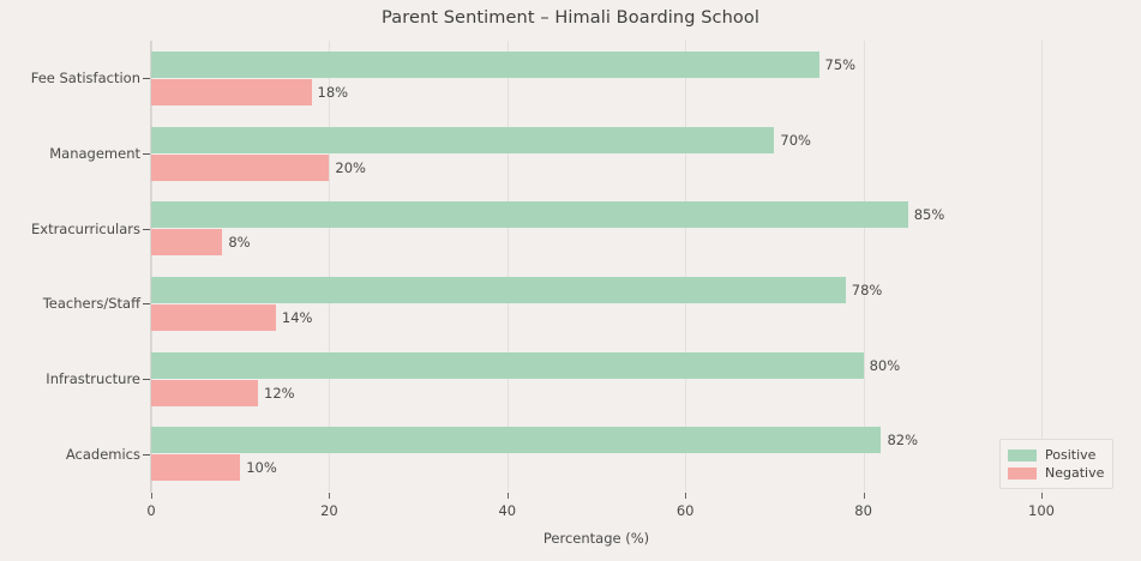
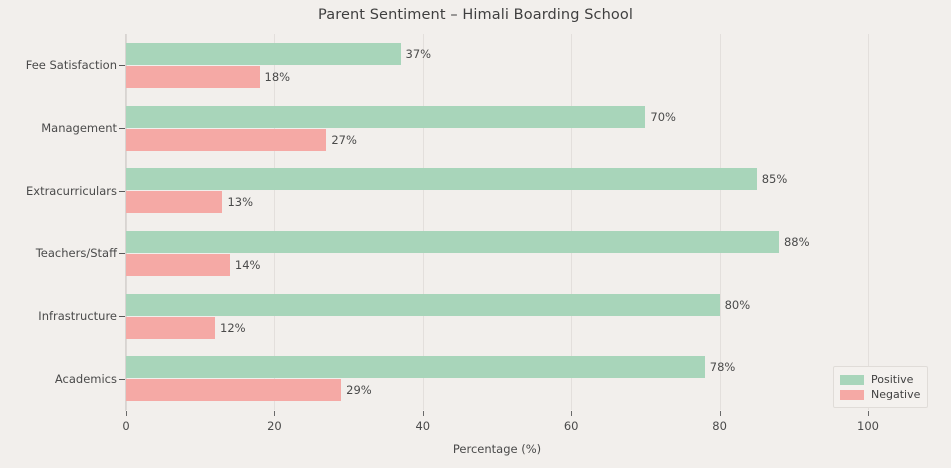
Positive/Fee Satisfaction: 75% -> 37%
Negative/Management: 20% -> 27%
Negative/Extracurriculars: 8% -> 13%
Positive/Teachers/Staff: 78% -> 88%
Positive/Academics: 82% -> 78%
Negative/Academics: 10% -> 29%
